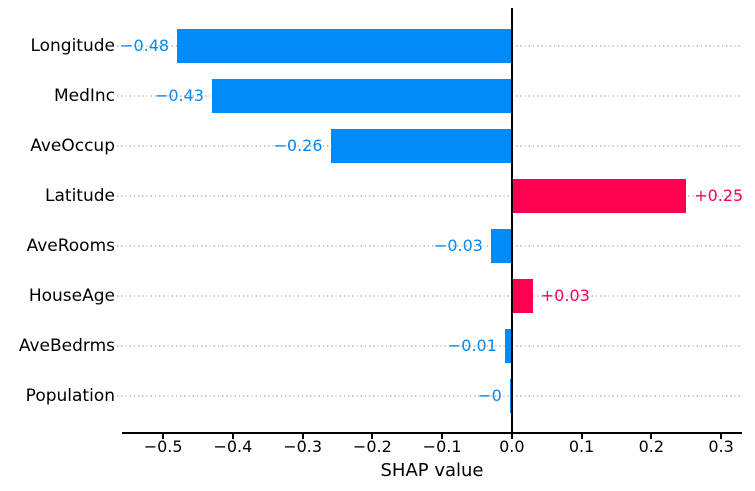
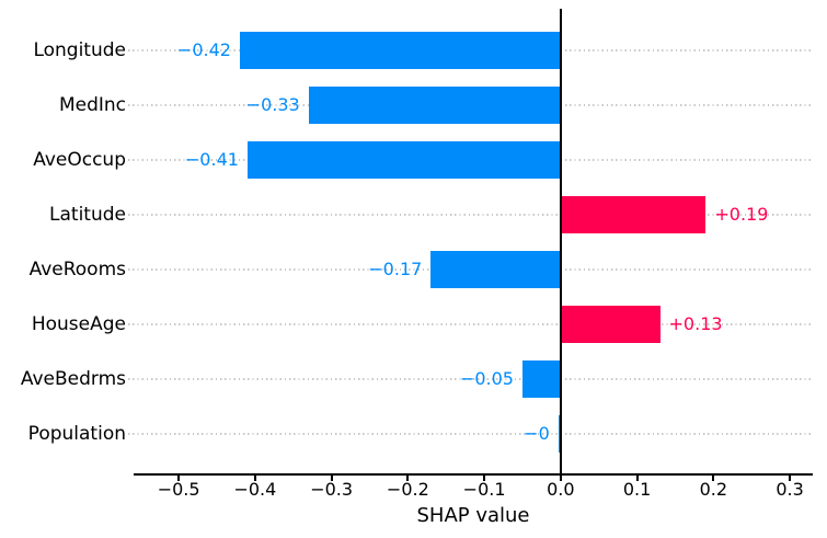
Longitude: −0.48 -> −0.42
MedInc: −0.43 -> −0.33
AveOccup: −0.26 -> −0.41
Latitude: +0.25 -> +0.19
AveRooms: −0.03 -> −0.17
HouseAge: +0.03 -> +0.13
AveBedrms: −0.01 -> −0.05
